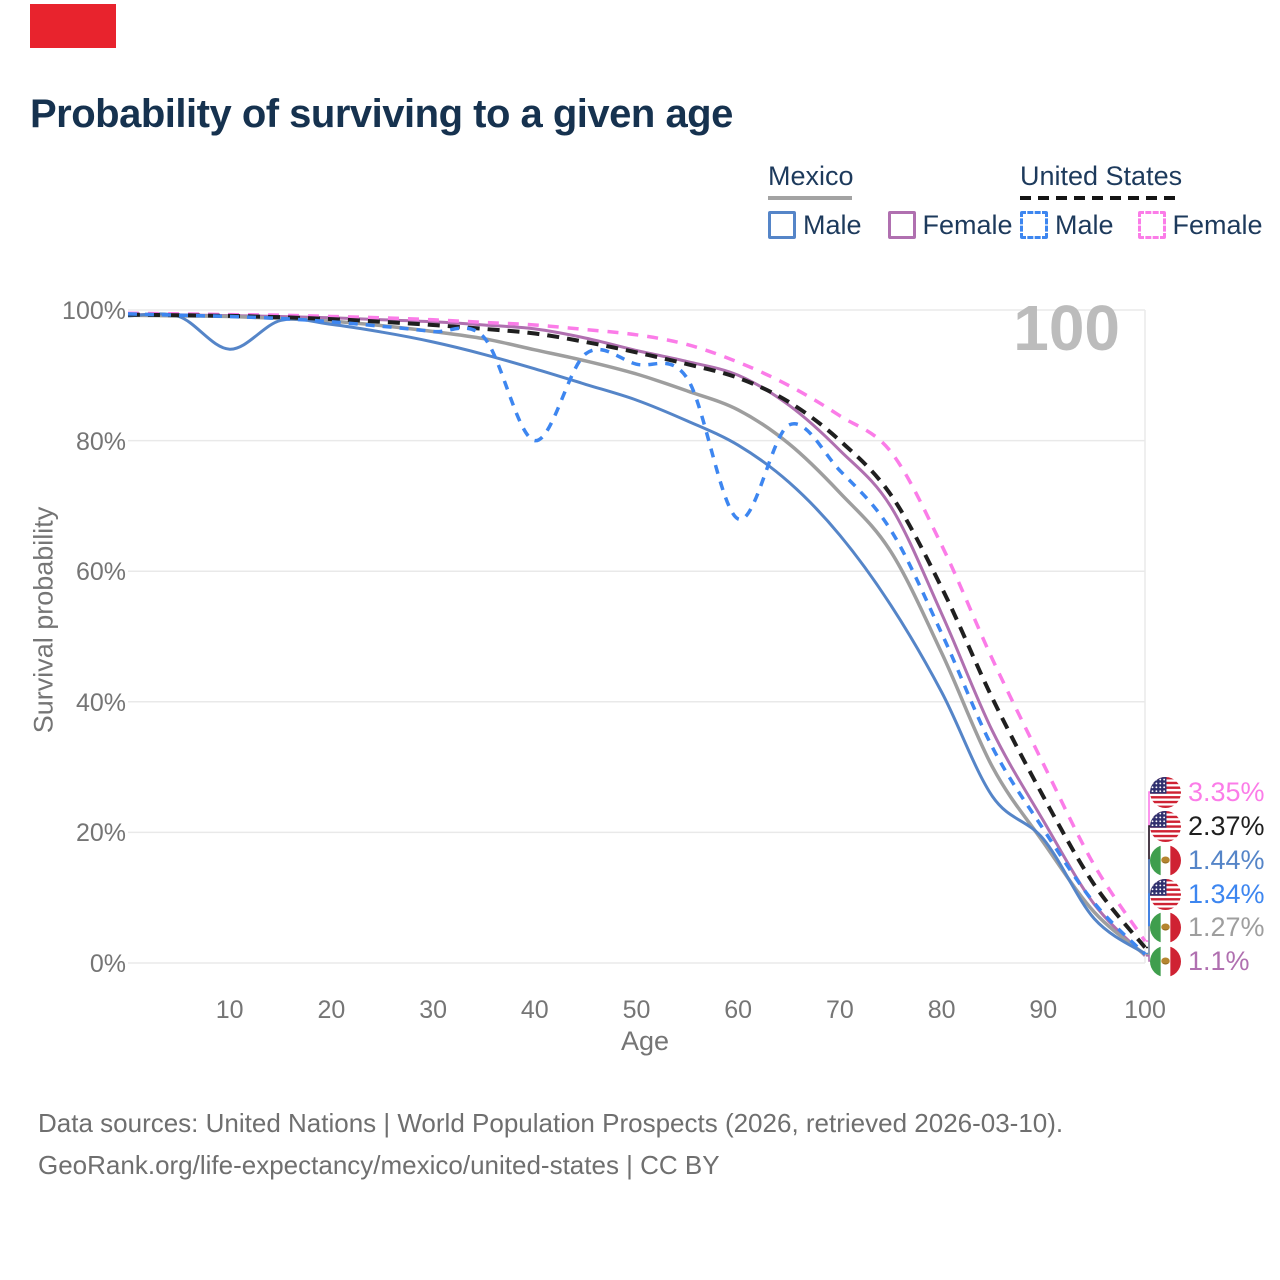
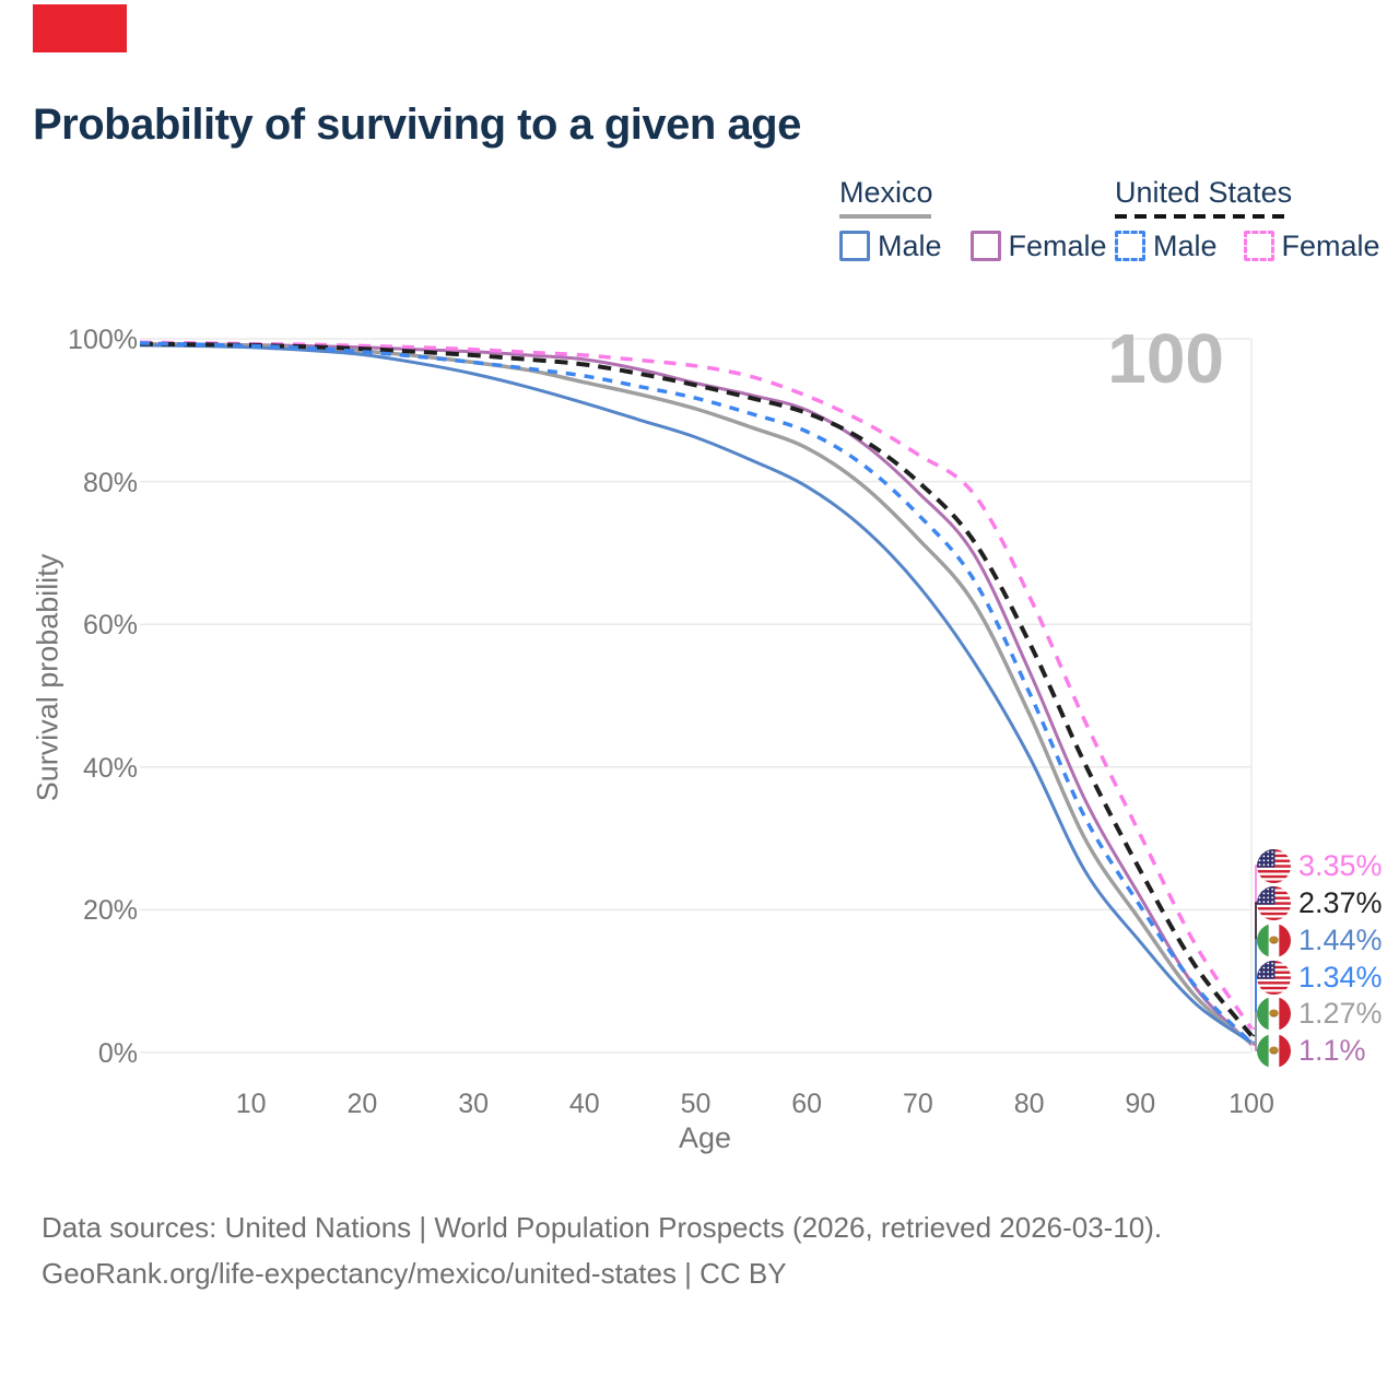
Mexico Male/10: 94% -> 99%
United States Male/40: 80% -> 95%
United States Male/60: 68% -> 87%
Mexico Male/90: 19% -> 16%
